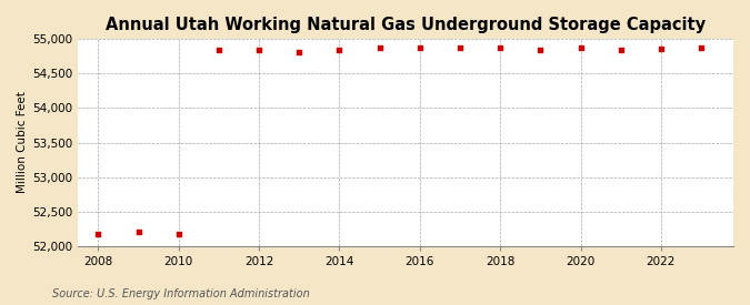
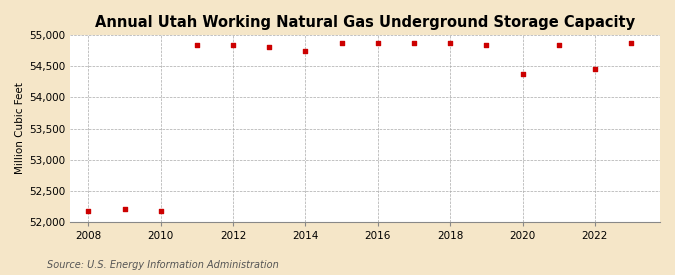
2014: 54,840 -> 54,740
2020: 54,870 -> 54,380
2022: 54,860 -> 54,460
